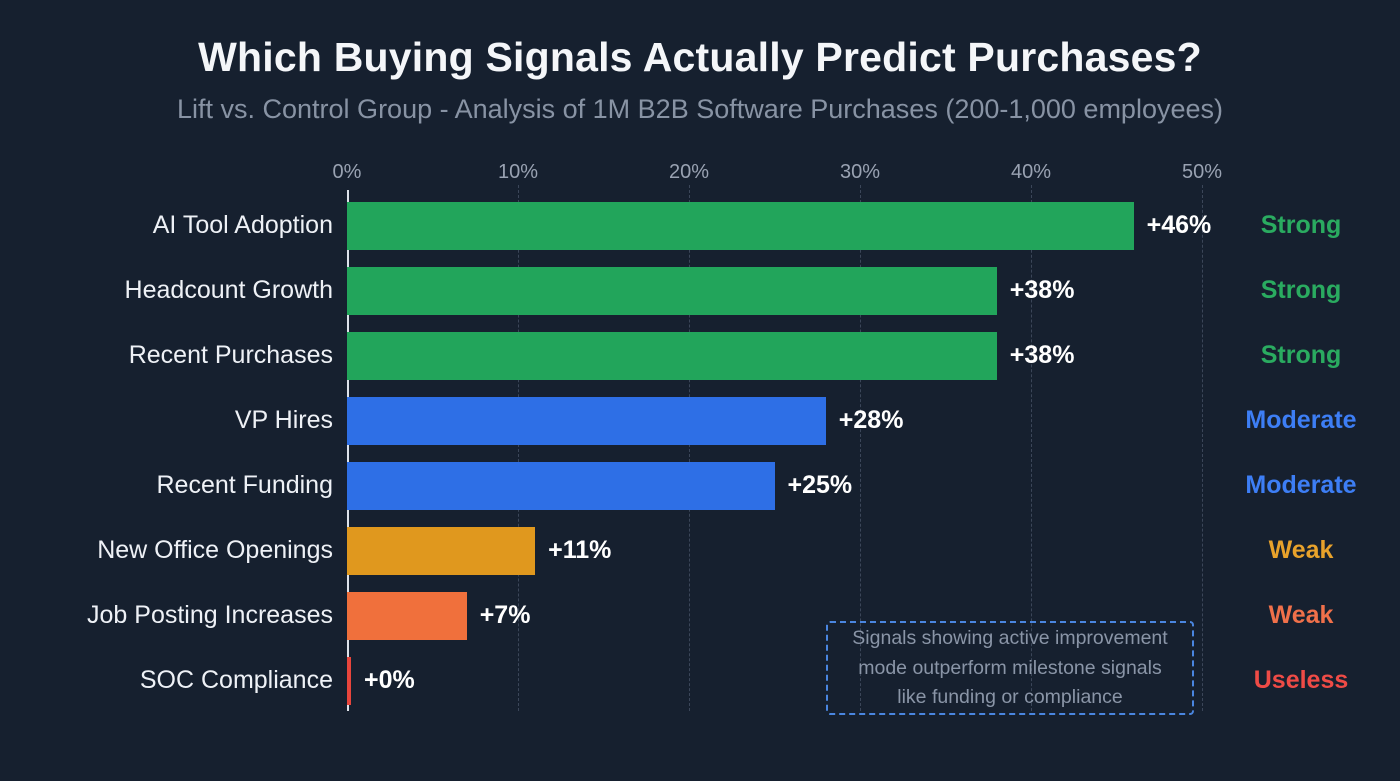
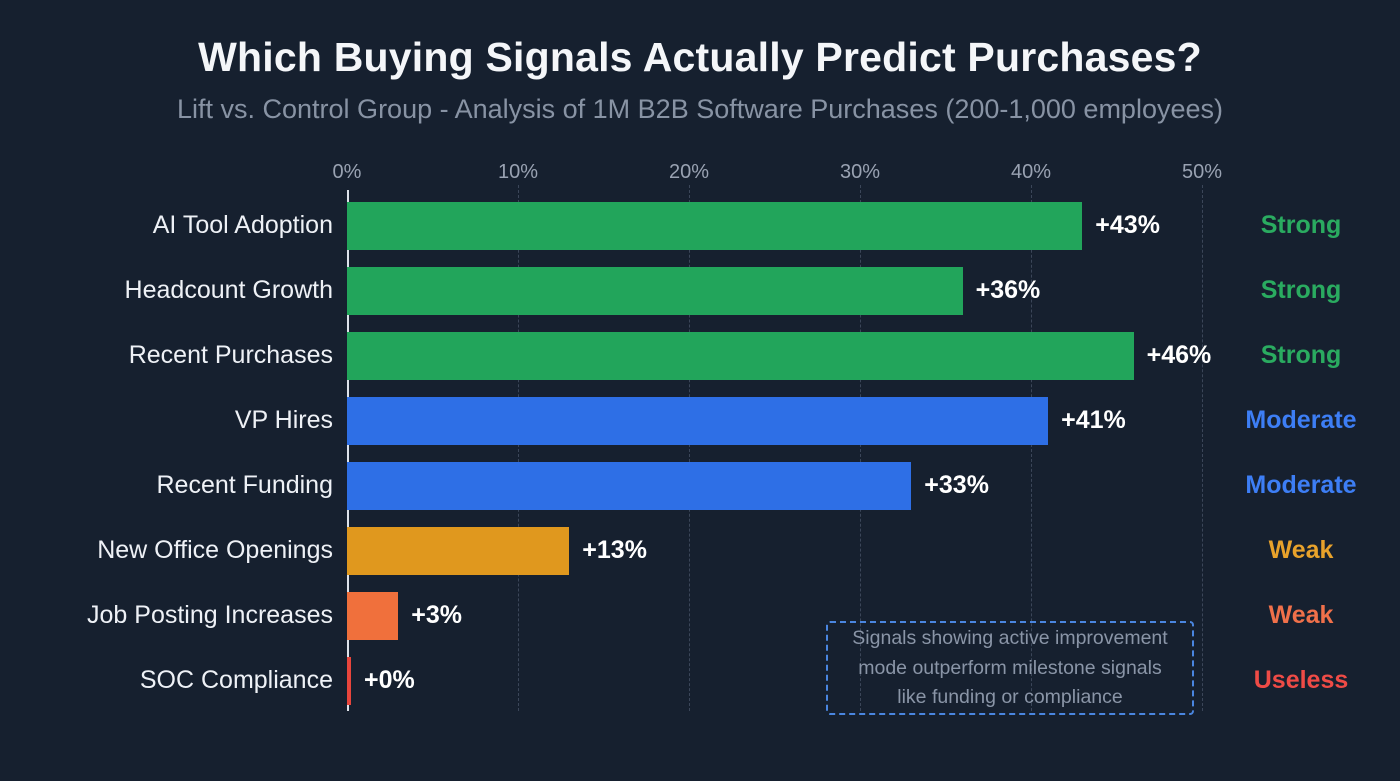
AI Tool Adoption: +46% -> +43%
Headcount Growth: +38% -> +36%
Recent Purchases: +38% -> +46%
VP Hires: +28% -> +41%
Recent Funding: +25% -> +33%
New Office Openings: +11% -> +13%
Job Posting Increases: +7% -> +3%
